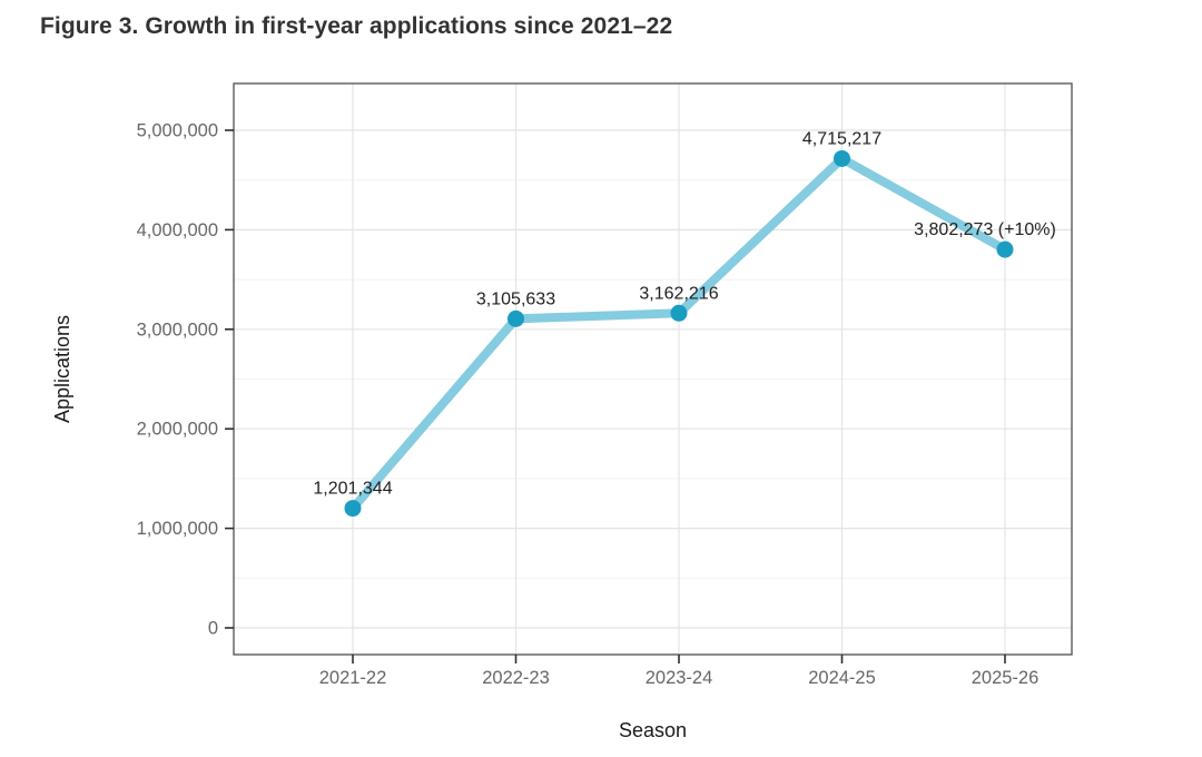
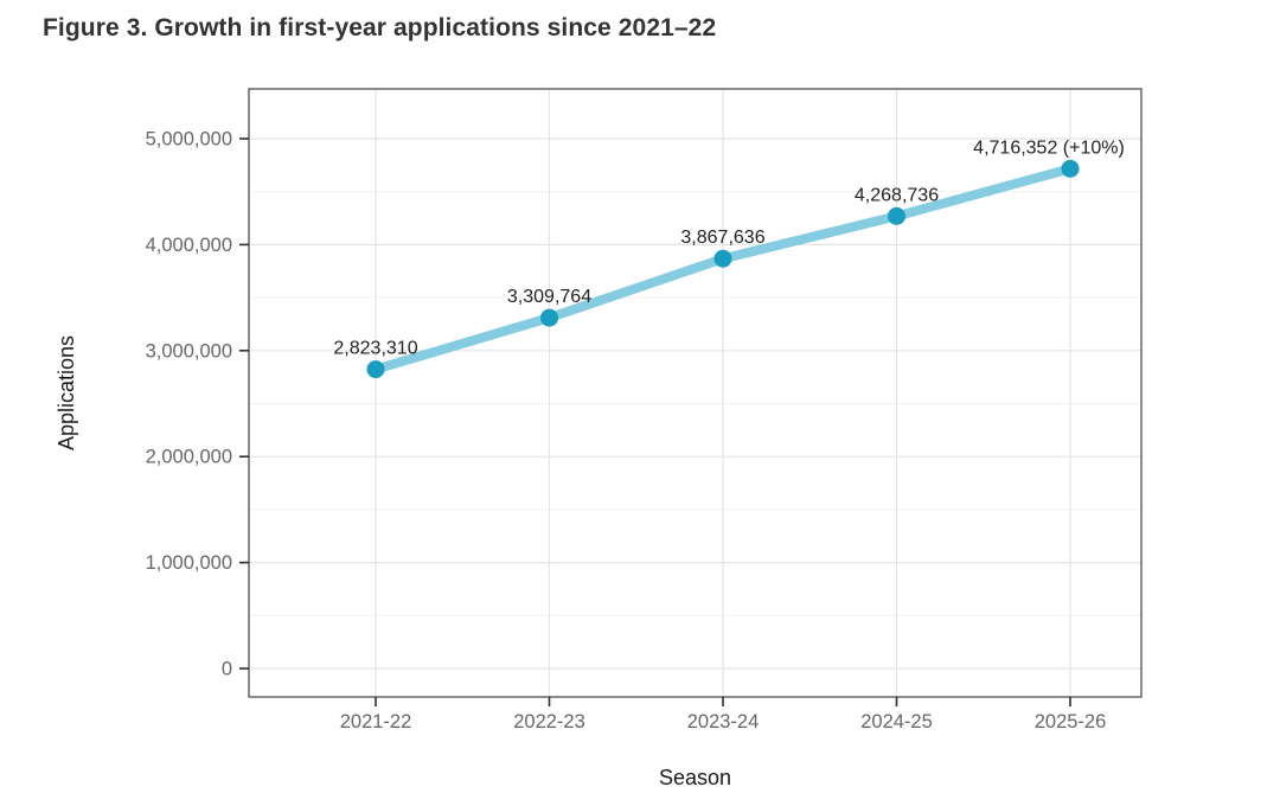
2021-22: 1,201,344 -> 2,823,310
2022-23: 3,105,633 -> 3,309,764
2023-24: 3,162,216 -> 3,867,636
2024-25: 4,715,217 -> 4,268,736
2025-26: 3,802,273 -> 4,716,352
